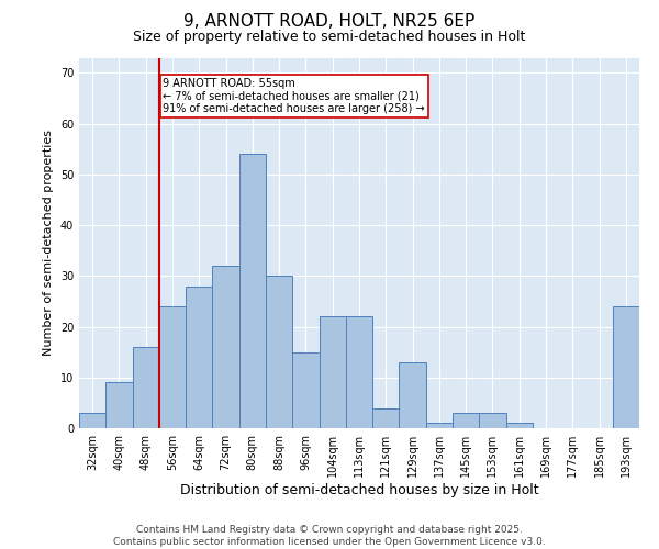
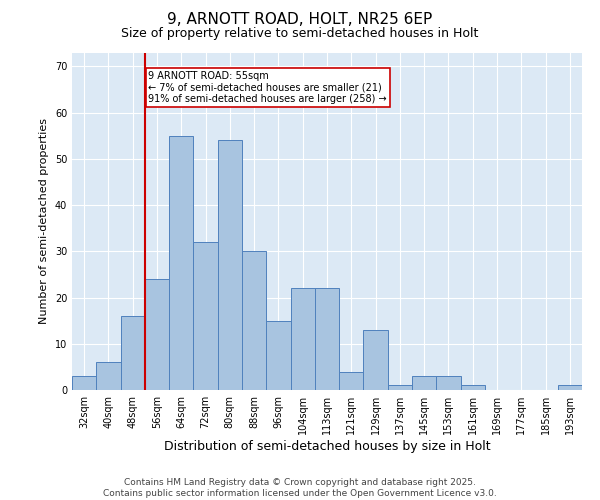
40sqm: 9 -> 6
64sqm: 28 -> 55
193sqm: 24 -> 1
